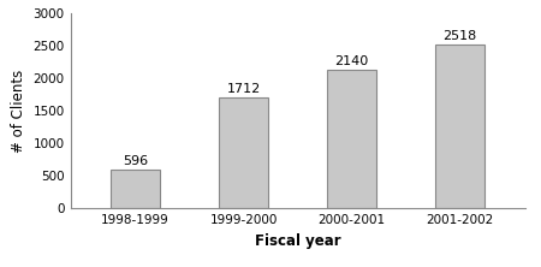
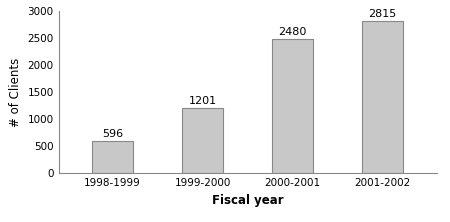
1999-2000: 1712 -> 1201
2000-2001: 2140 -> 2480
2001-2002: 2518 -> 2815
